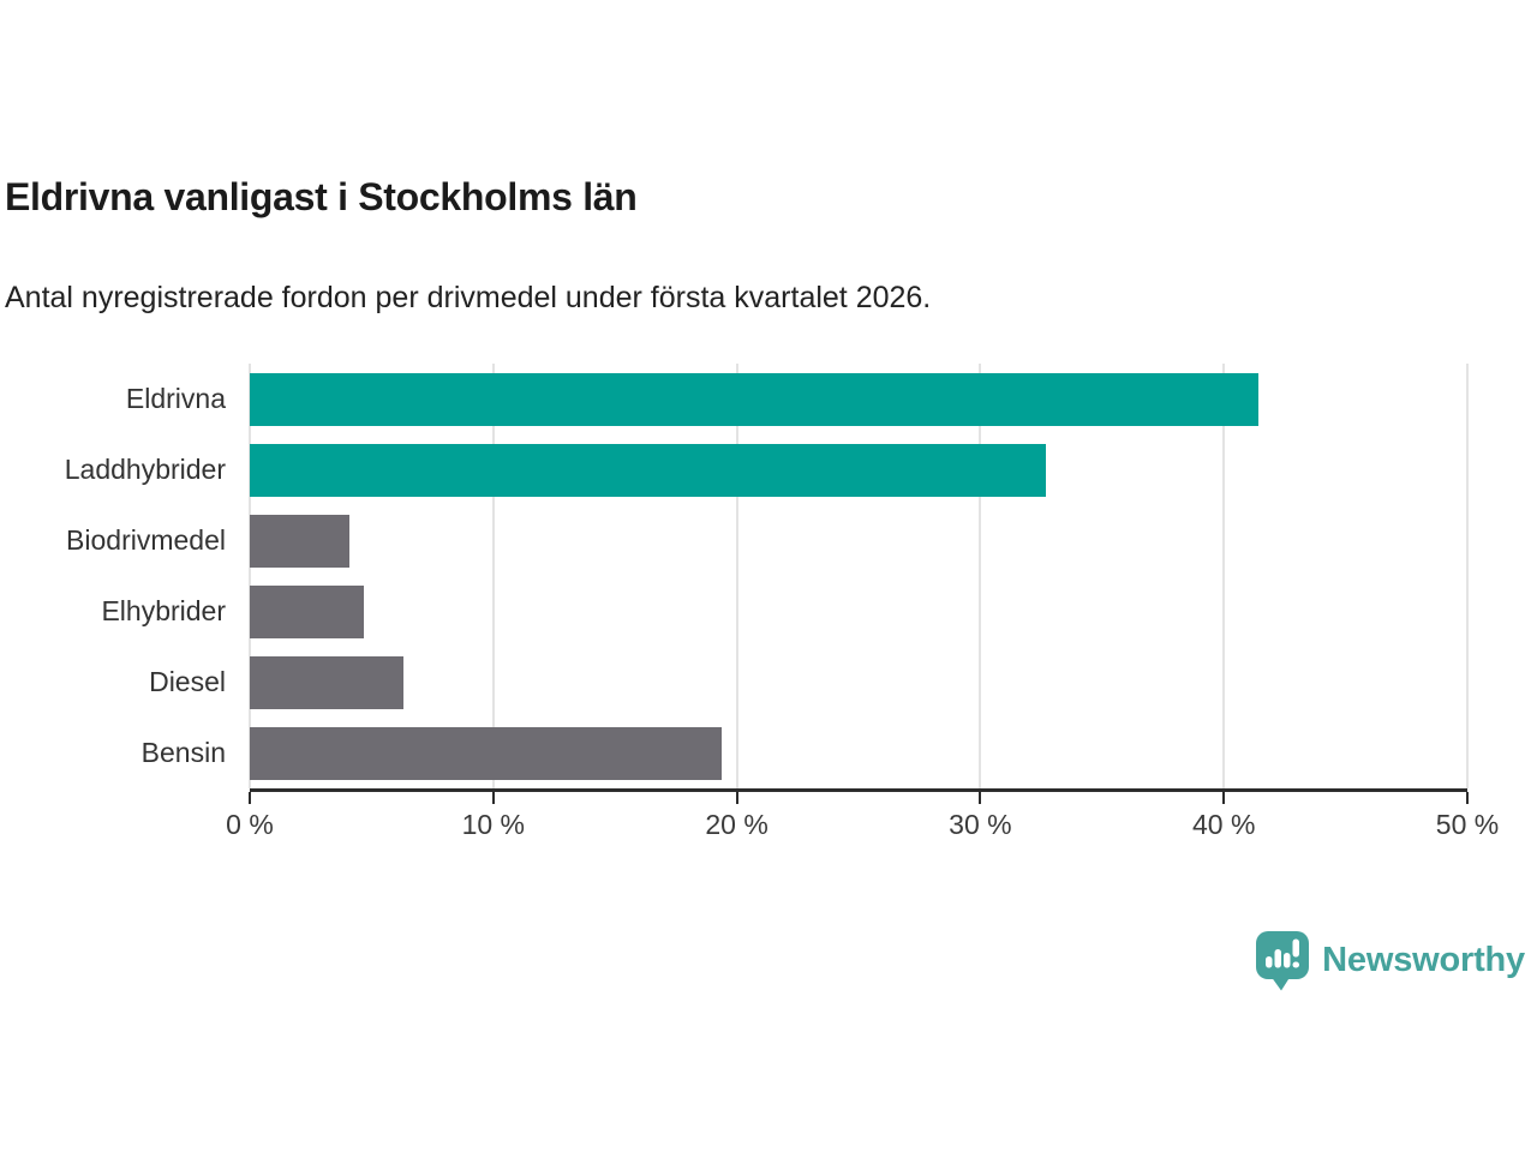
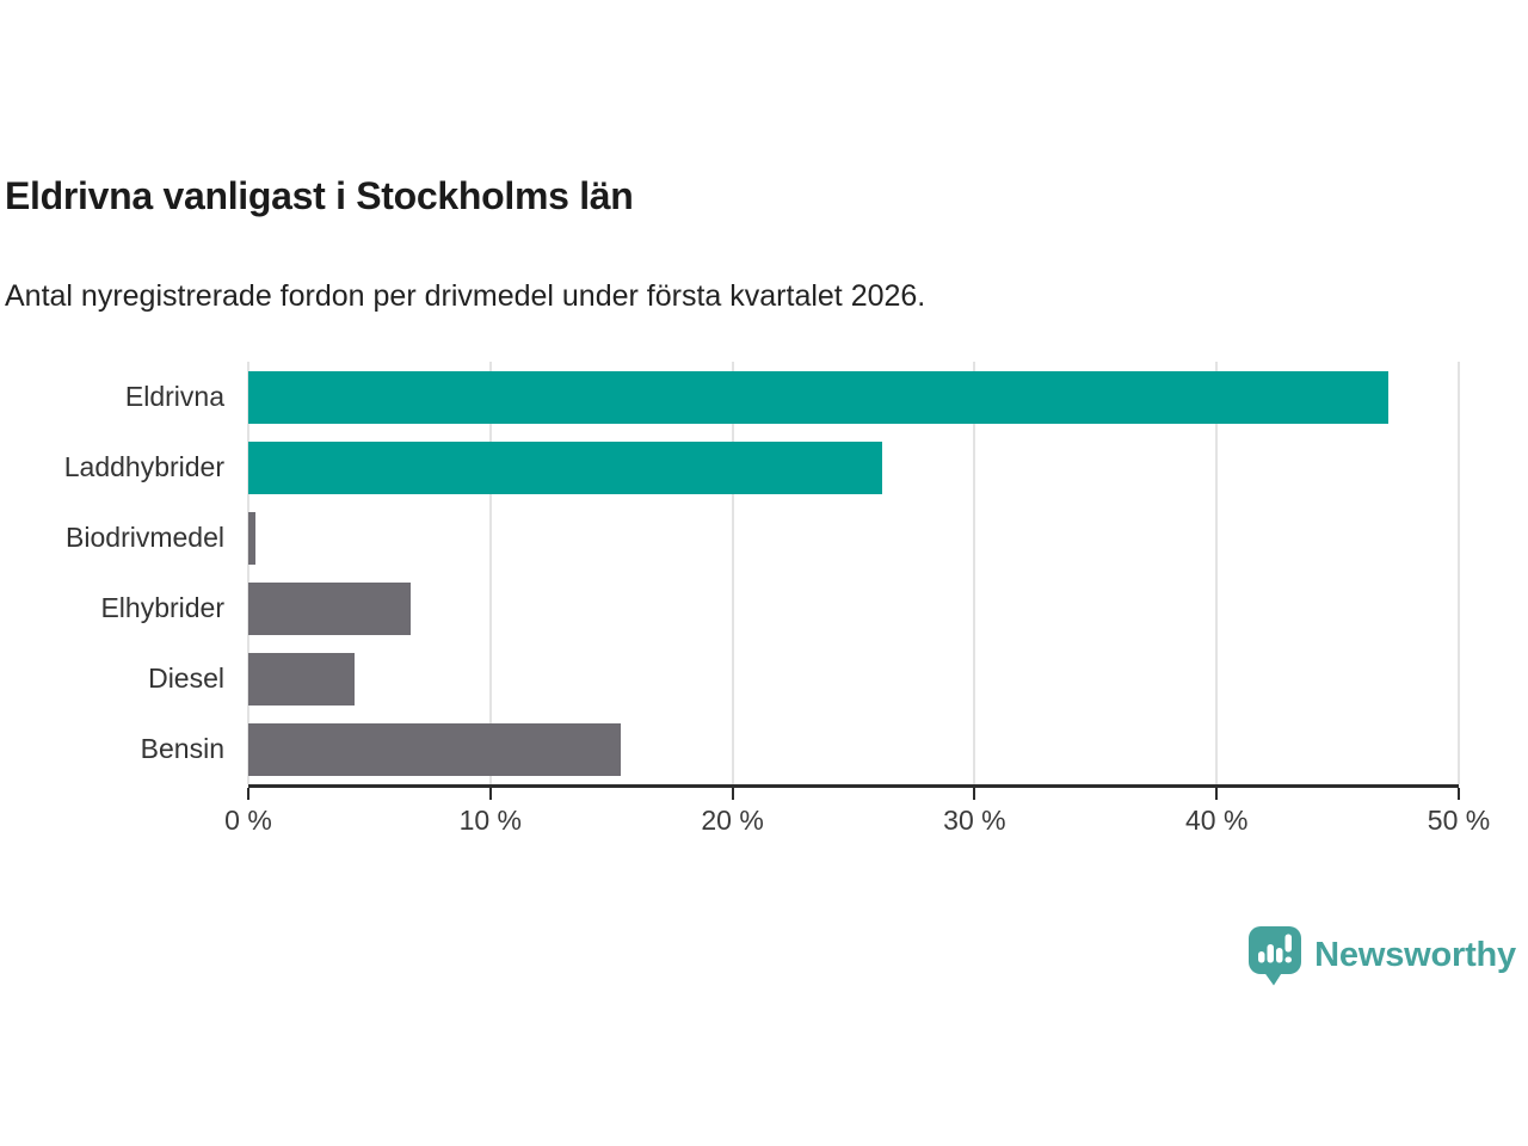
Eldrivna: 41.4% -> 47.1%
Laddhybrider: 32.7% -> 26.2%
Biodrivmedel: 4.1% -> 0.3%
Elhybrider: 4.7% -> 6.7%
Diesel: 6.3% -> 4.4%
Bensin: 19.4% -> 15.4%
